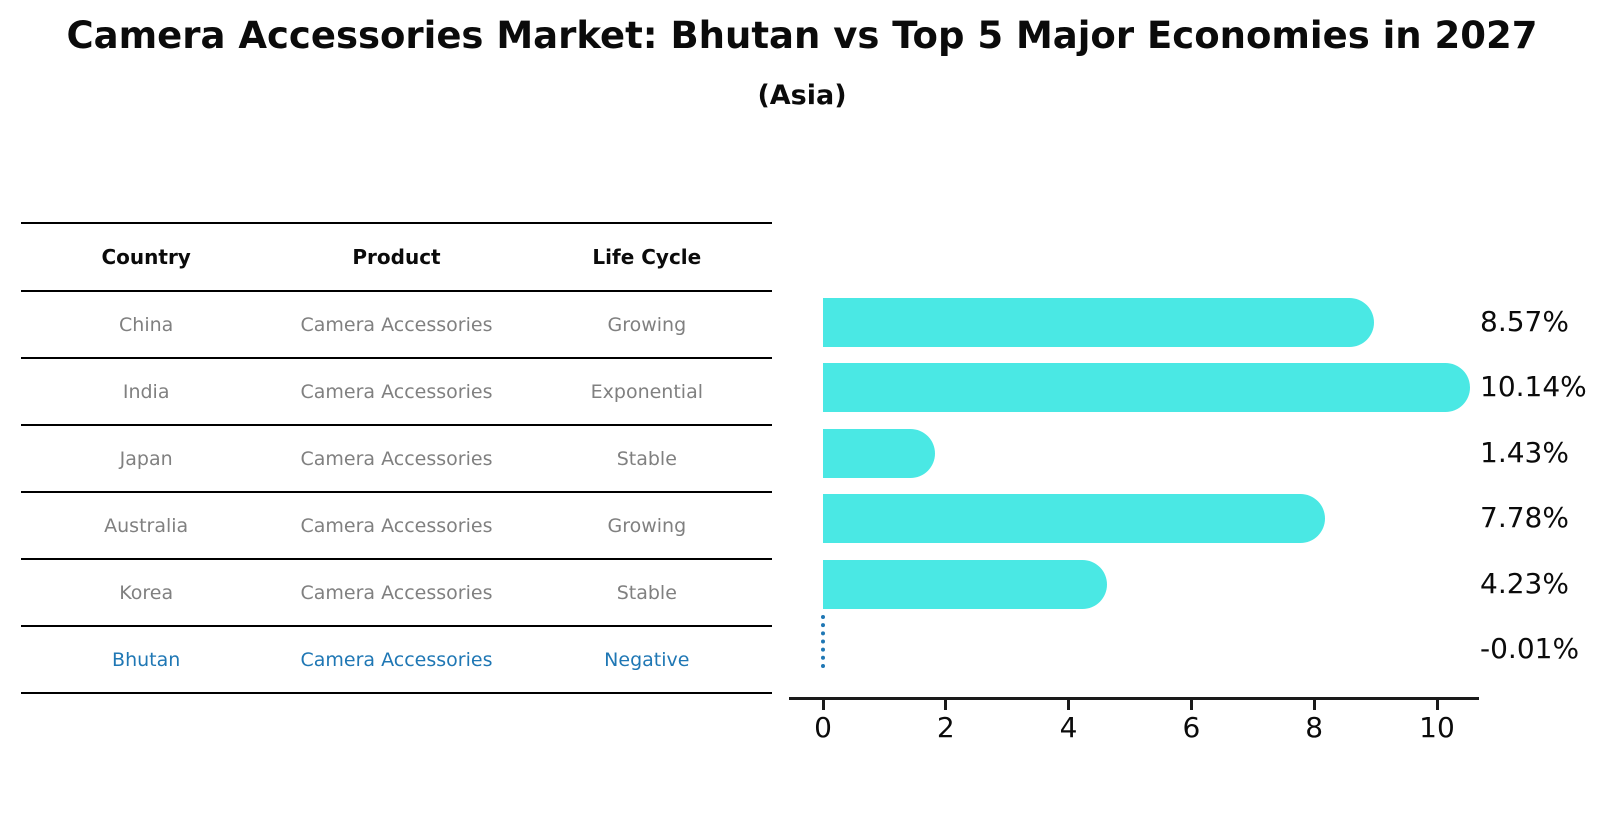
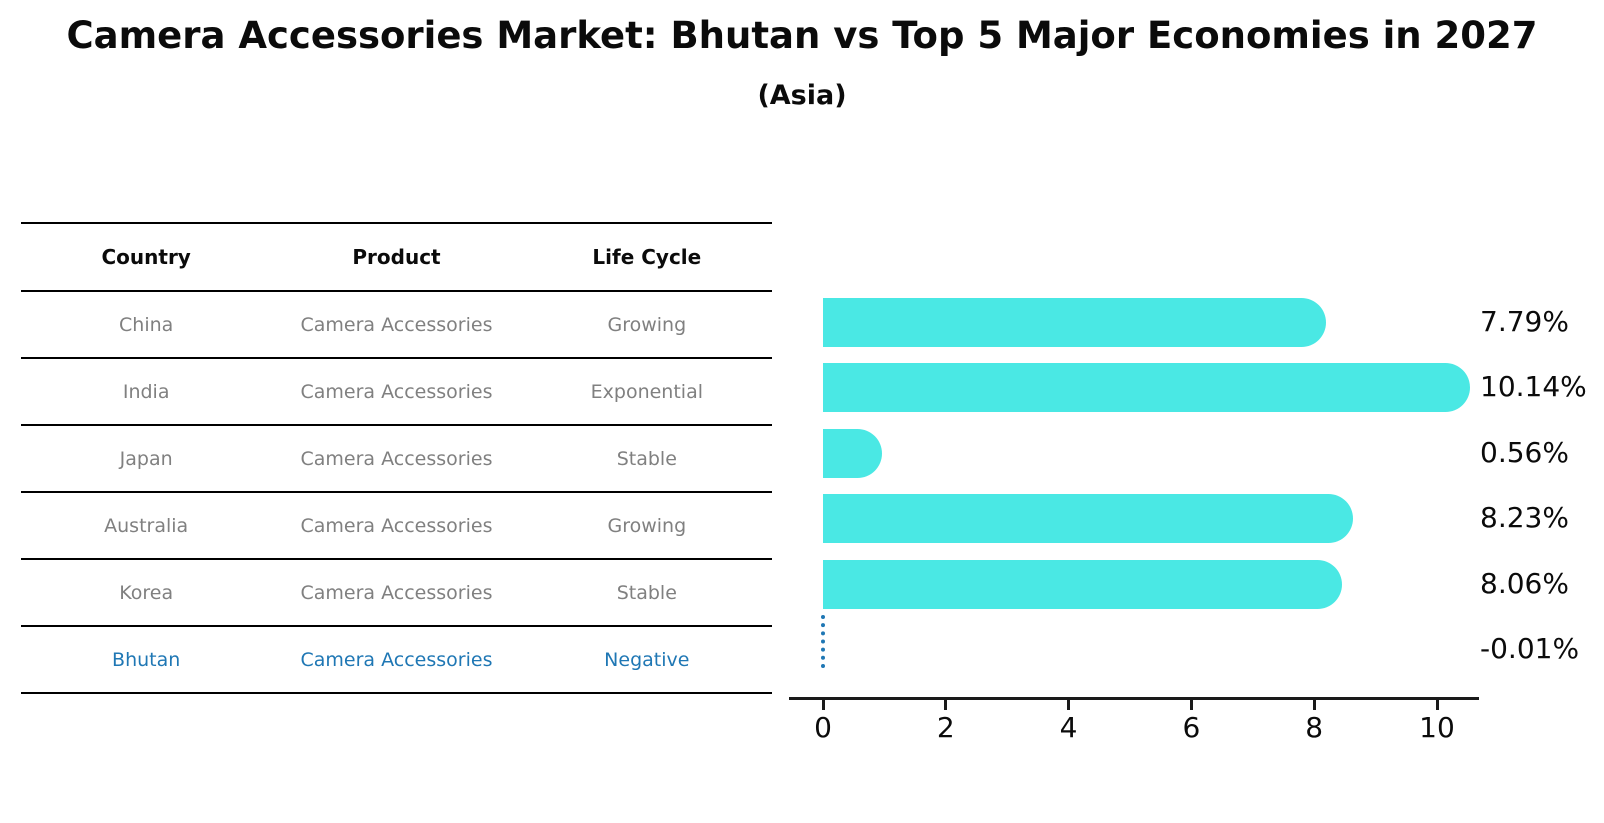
China: 8.57% -> 7.79%
Japan: 1.43% -> 0.56%
Australia: 7.78% -> 8.23%
Korea: 4.23% -> 8.06%
